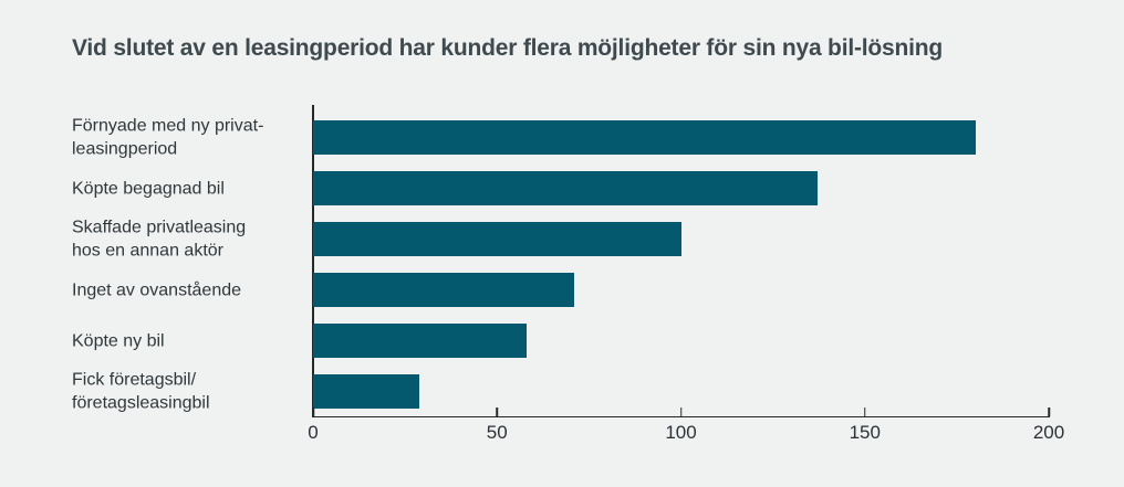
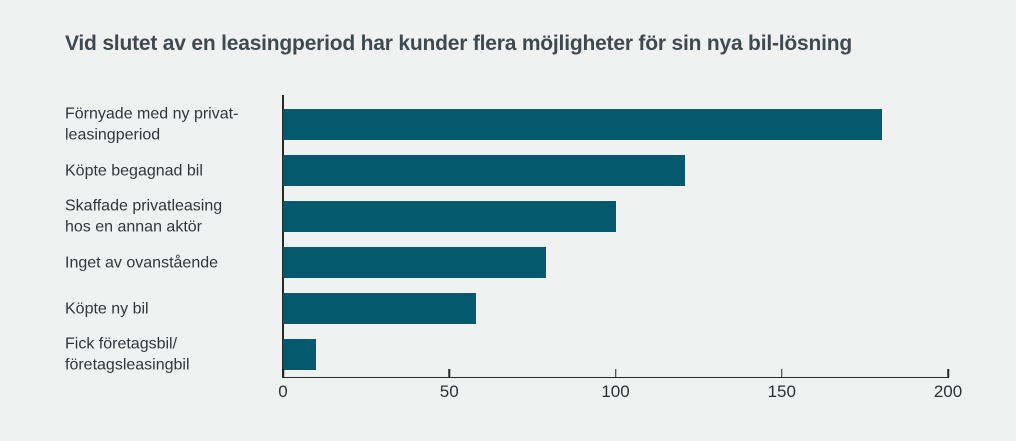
Köpte begagnad bil: 137 -> 121
Inget av ovanstående: 71 -> 79
Fick företagsbil/företagsleasingbil: 29 -> 10
